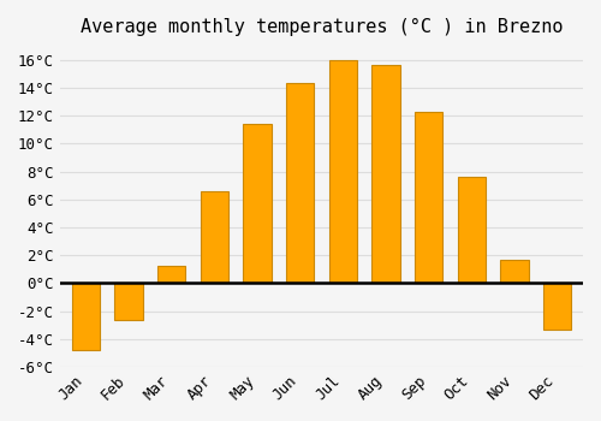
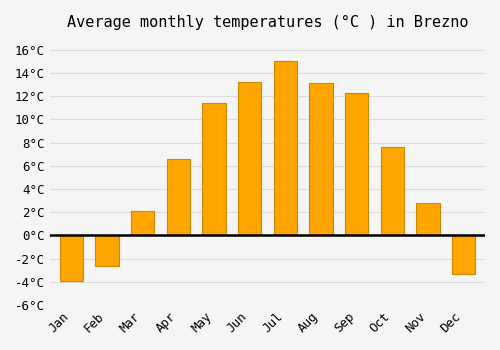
Jan: -4.8°C -> -3.9°C
Mar: 1.2°C -> 2.1°C
Jun: 14.3°C -> 13.2°C
Jul: 16.0°C -> 15.0°C
Aug: 15.6°C -> 13.1°C
Nov: 1.7°C -> 2.8°C
